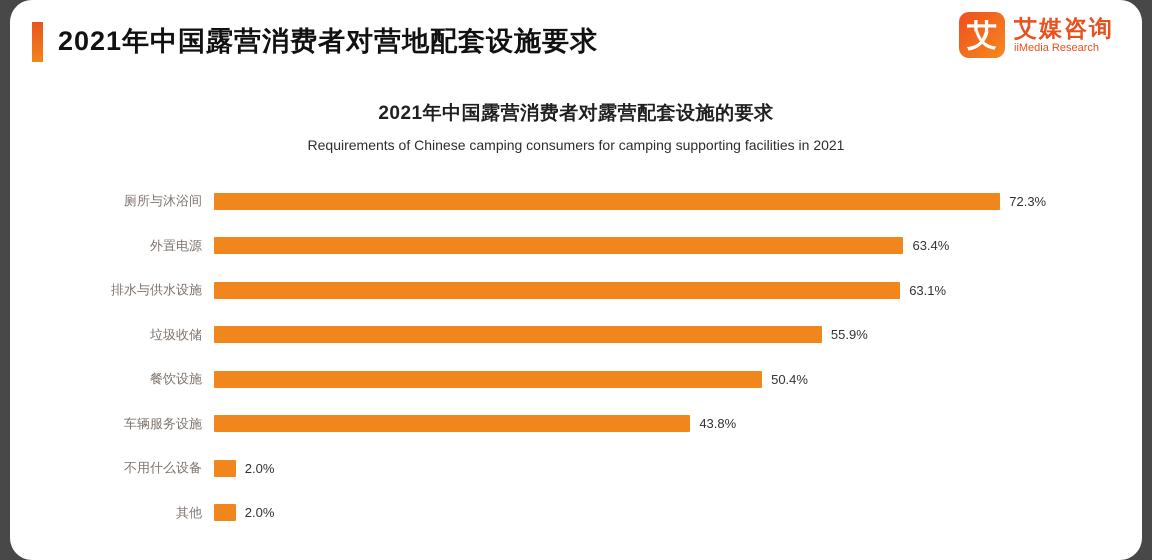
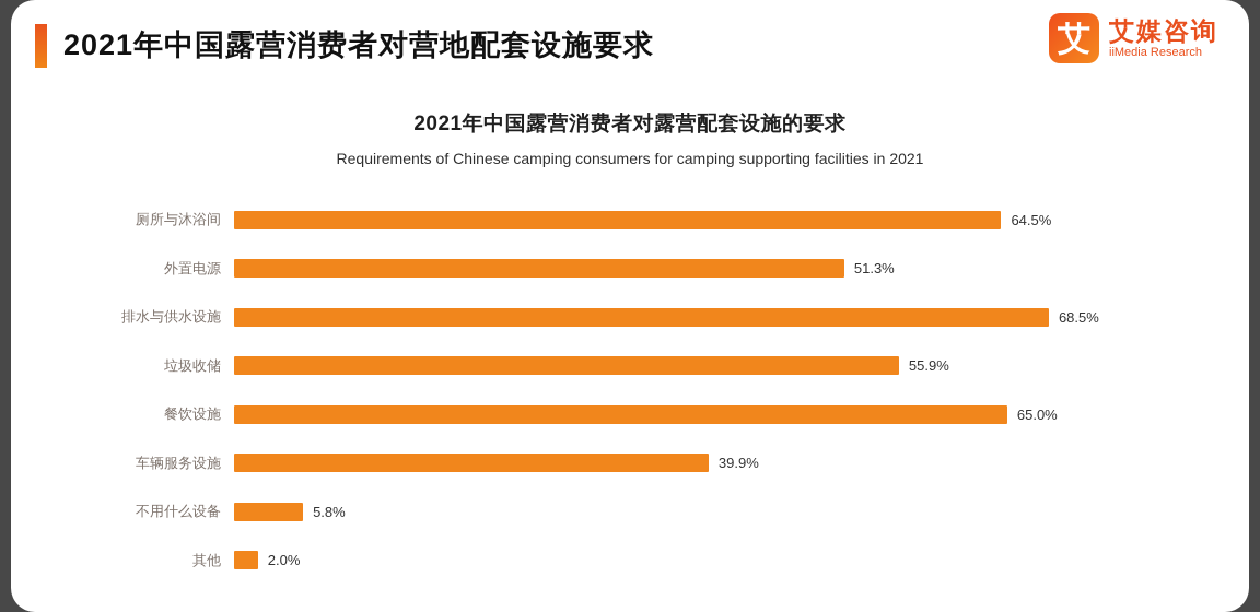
厕所与沐浴间: 72.3% -> 64.5%
外置电源: 63.4% -> 51.3%
排水与供水设施: 63.1% -> 68.5%
餐饮设施: 50.4% -> 65.0%
车辆服务设施: 43.8% -> 39.9%
不用什么设备: 2.0% -> 5.8%
